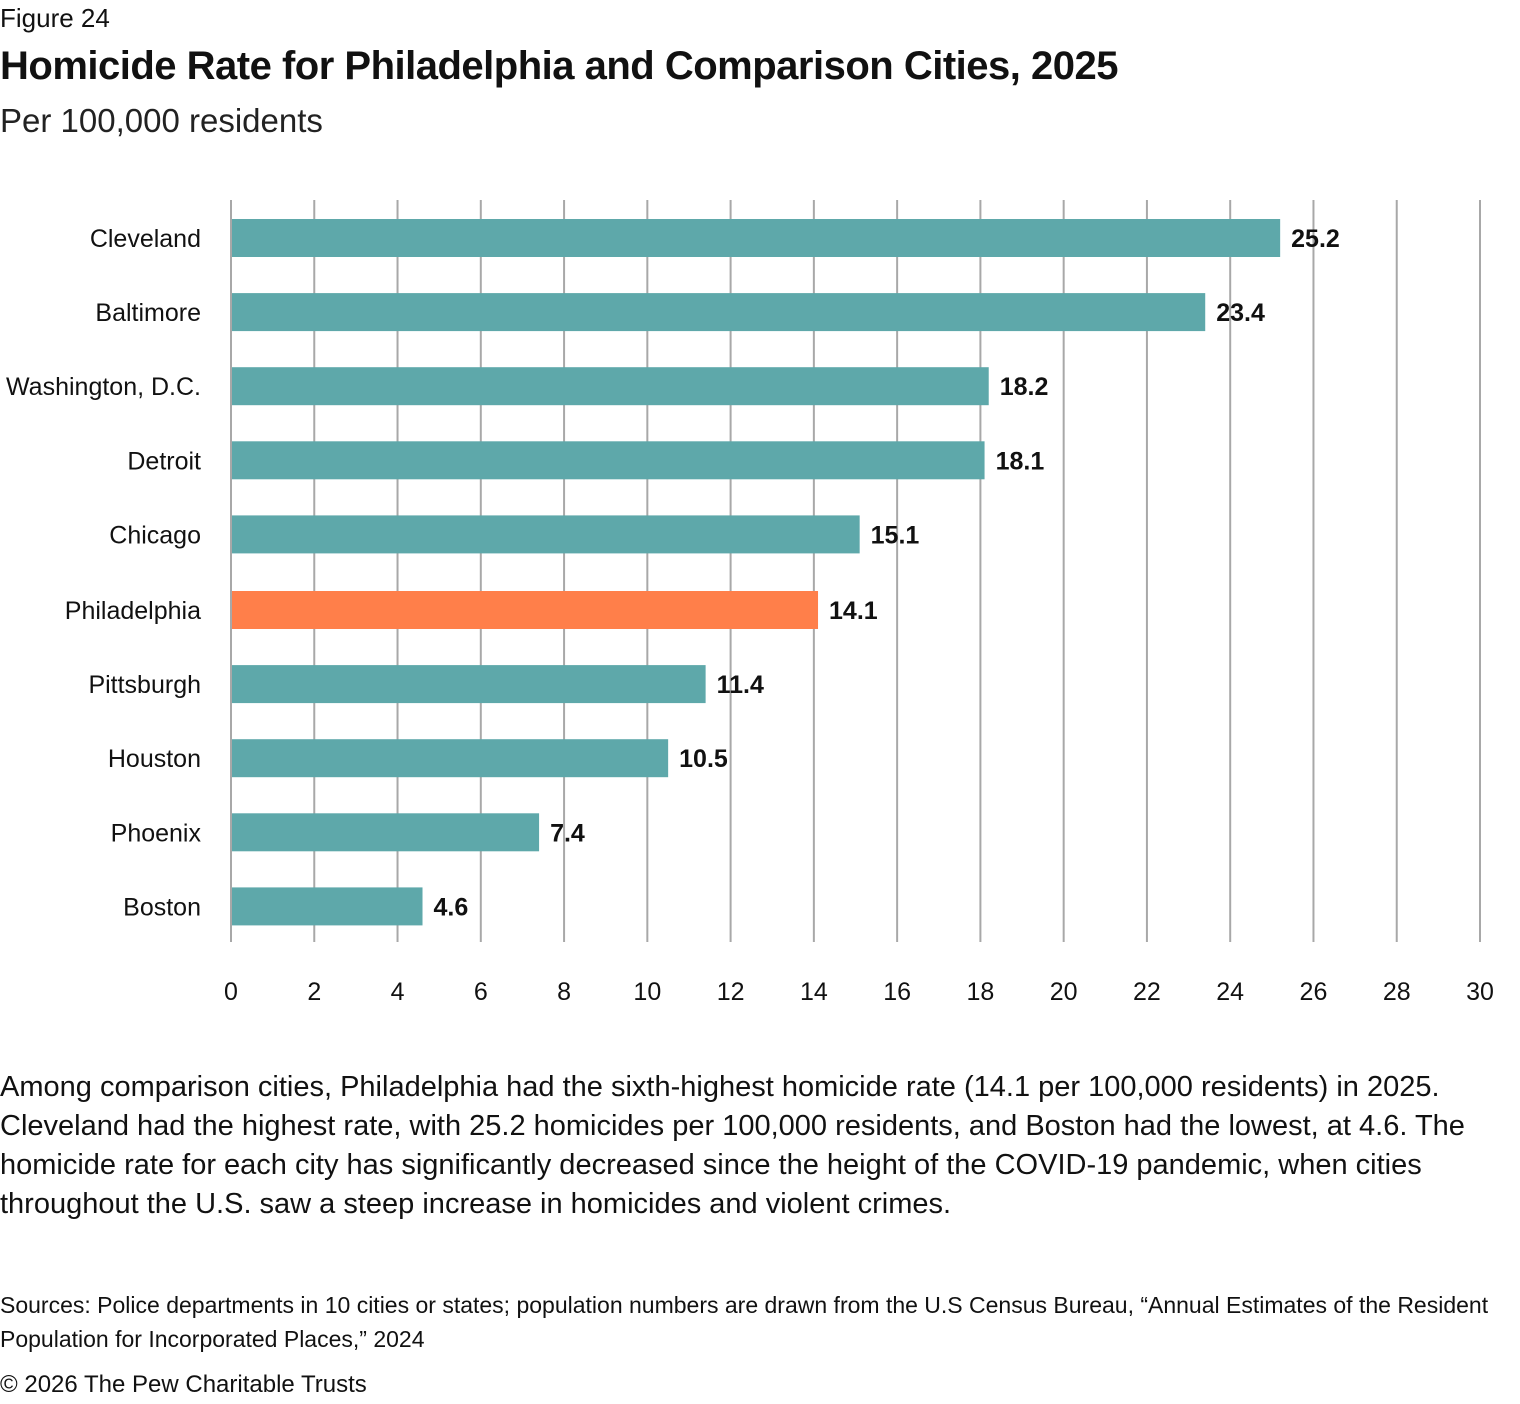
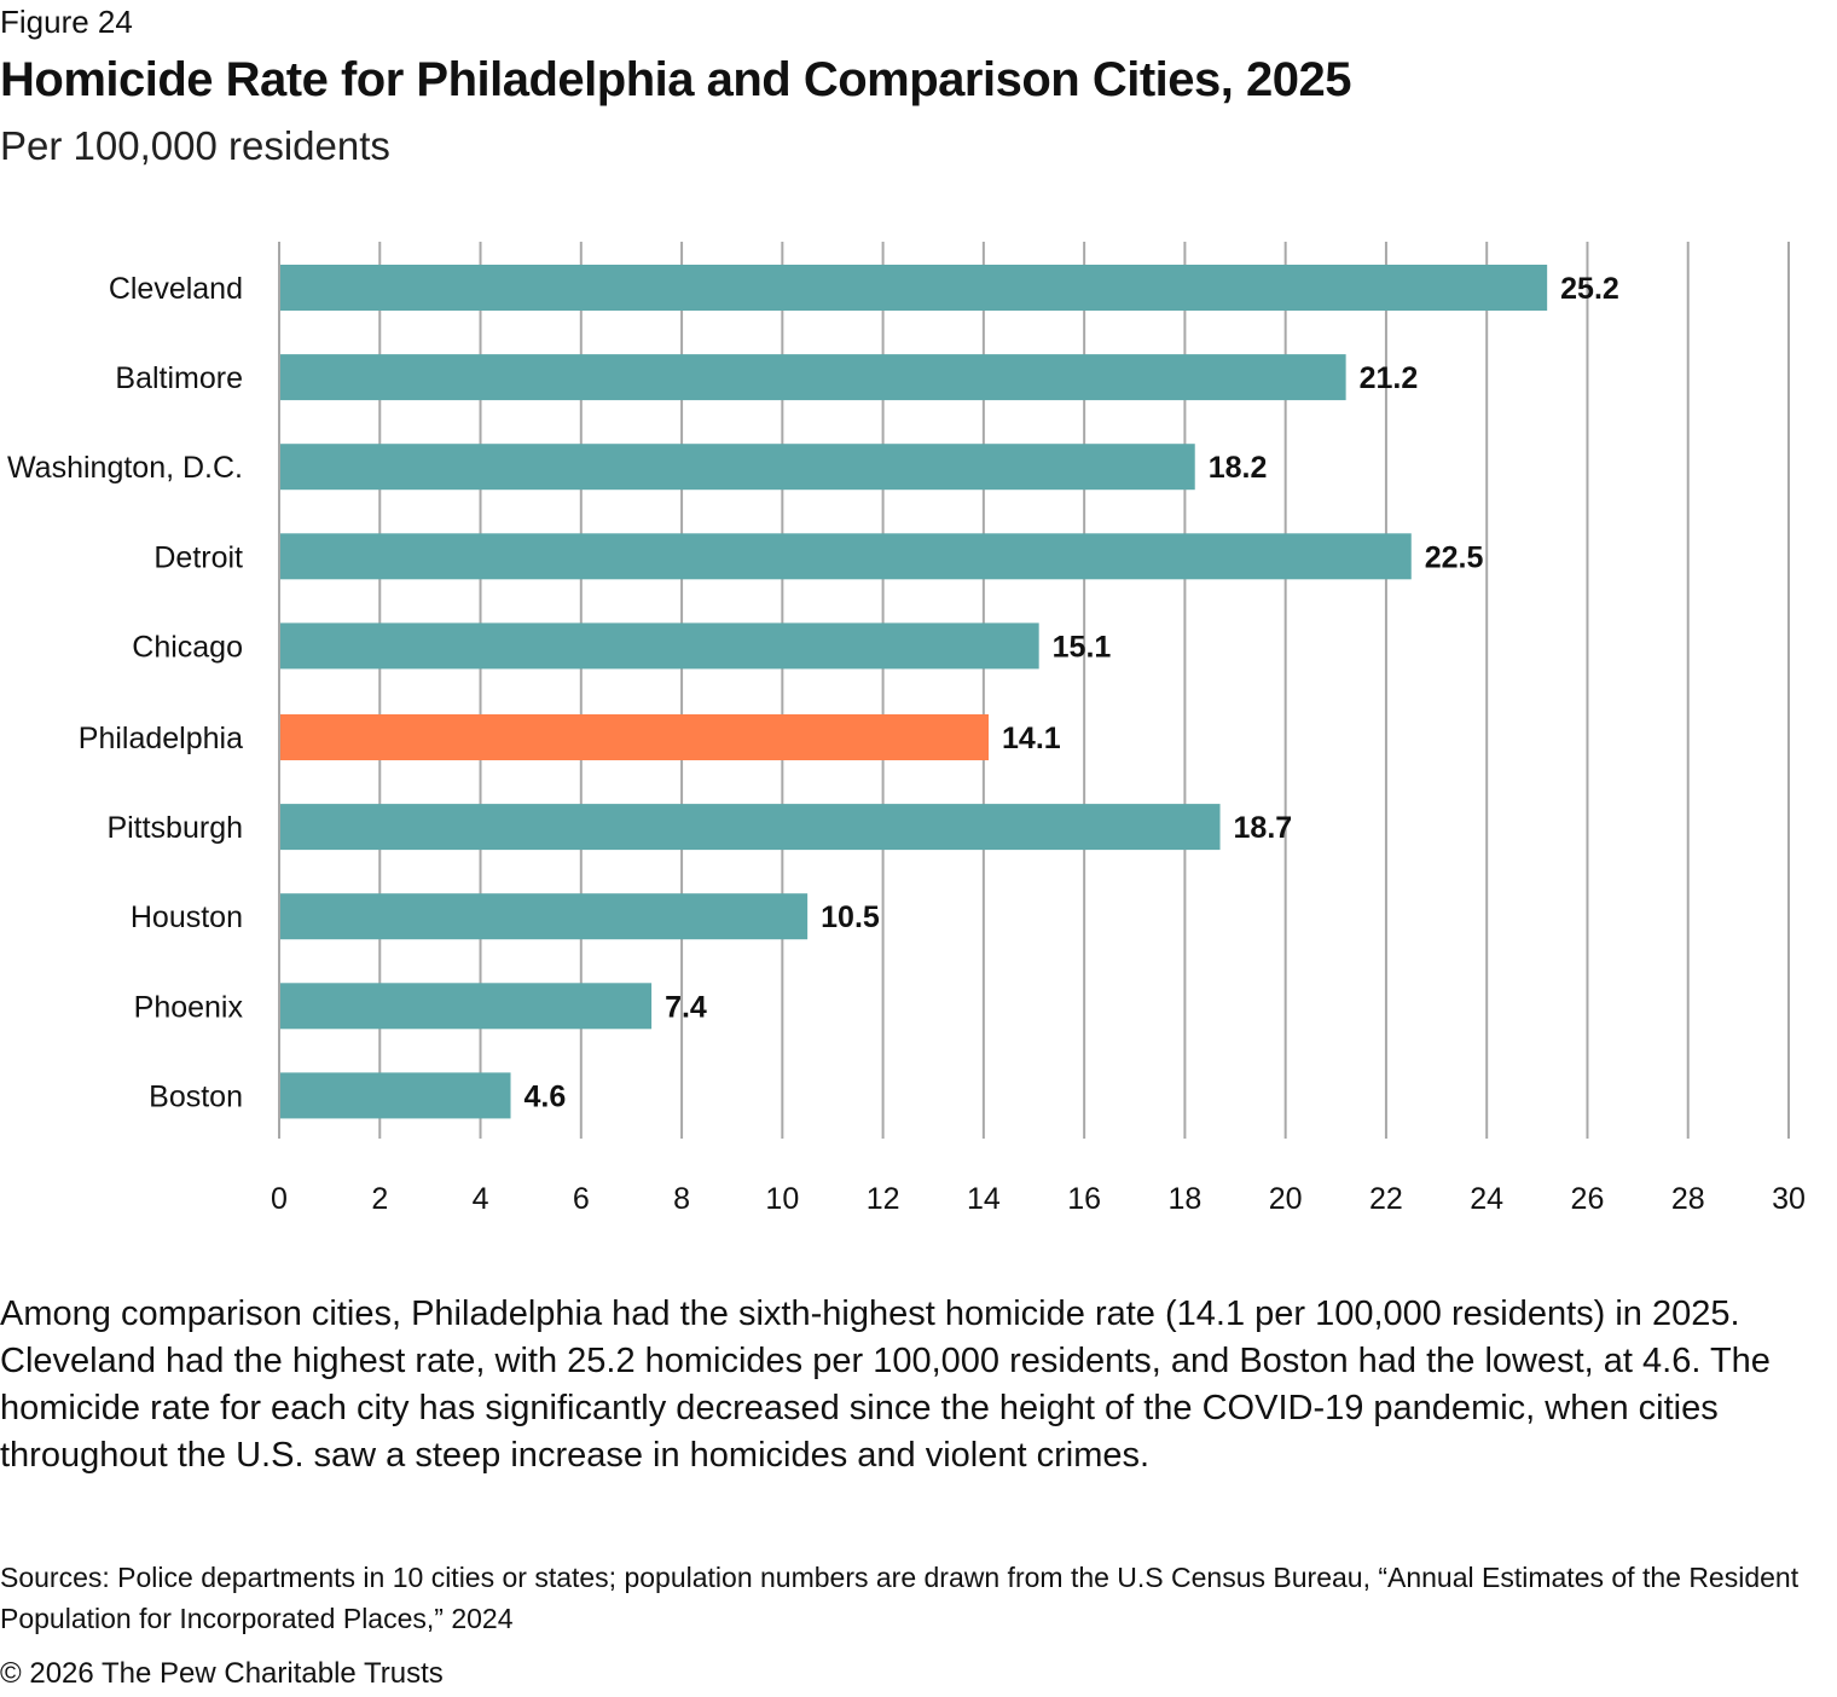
Baltimore: 23.4 -> 21.2
Detroit: 18.1 -> 22.5
Pittsburgh: 11.4 -> 18.7
